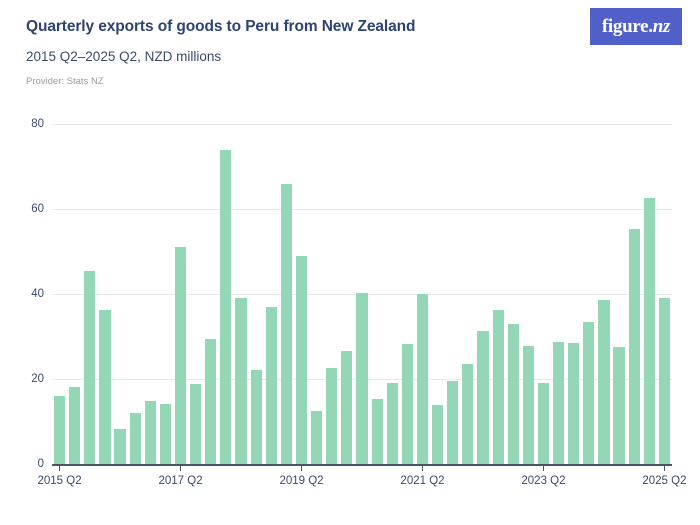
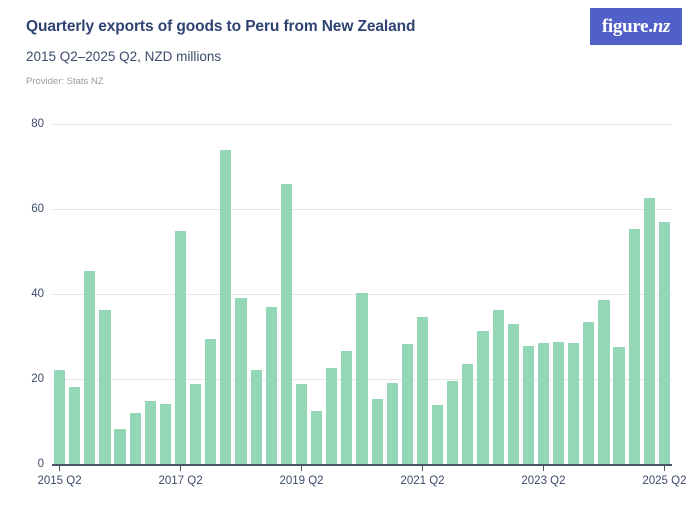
2015 Q2: 16 -> 22
2017 Q2: 51 -> 55
2019 Q2: 49 -> 19
2021 Q2: 40 -> 35
2023 Q2: 19 -> 28
2025 Q2: 39 -> 57
